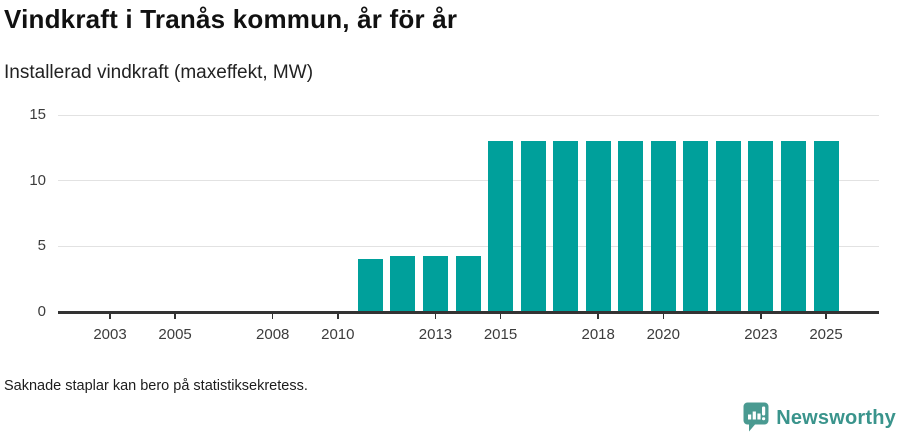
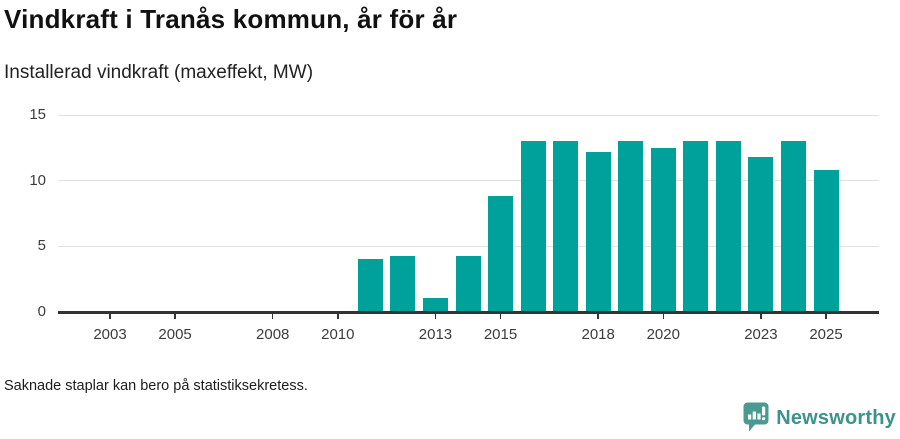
2013: 4.3 -> 1.1
2015: 13.0 -> 8.8
2018: 13.0 -> 12.2
2020: 13.0 -> 12.5
2023: 13.0 -> 11.8
2025: 13.0 -> 10.8
